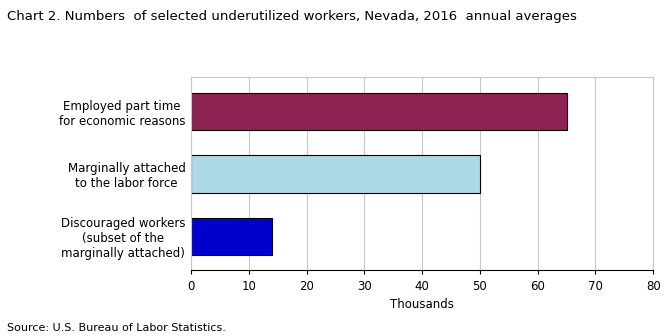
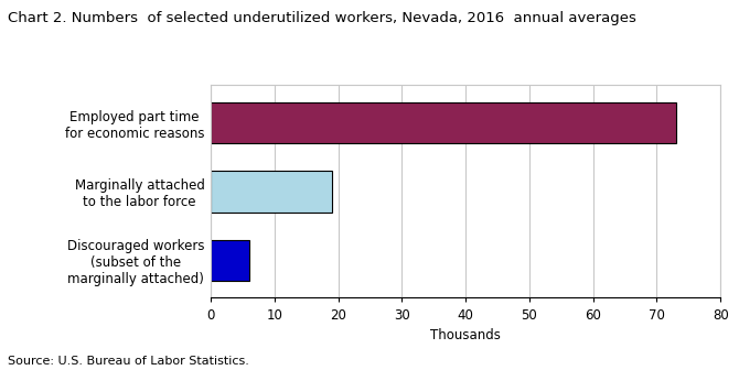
Employed part time for economic reasons: 65 -> 73
Marginally attached to the labor force: 50 -> 19
Discouraged workers (subset of the marginally attached): 14 -> 6
